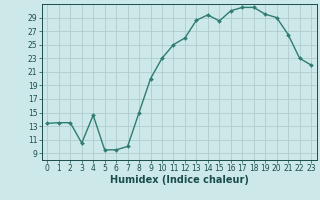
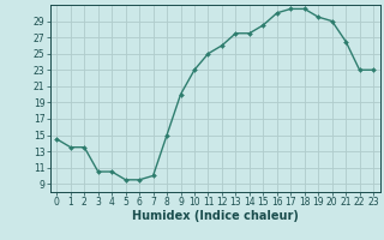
0: 13.4 -> 14.5
4: 14.6 -> 10.5
13: 28.6 -> 27.5
14: 29.4 -> 27.5
23: 22.0 -> 23.0
